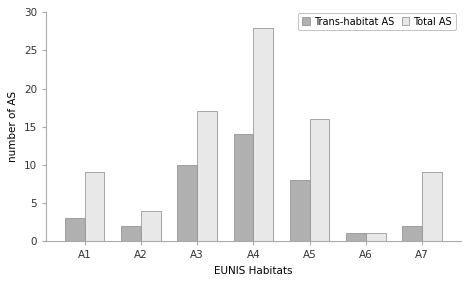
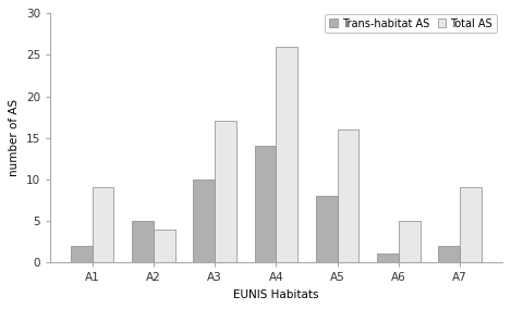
Trans-habitat AS/A1: 3 -> 2
Trans-habitat AS/A2: 2 -> 5
Total AS/A4: 28 -> 26
Total AS/A6: 1 -> 5
